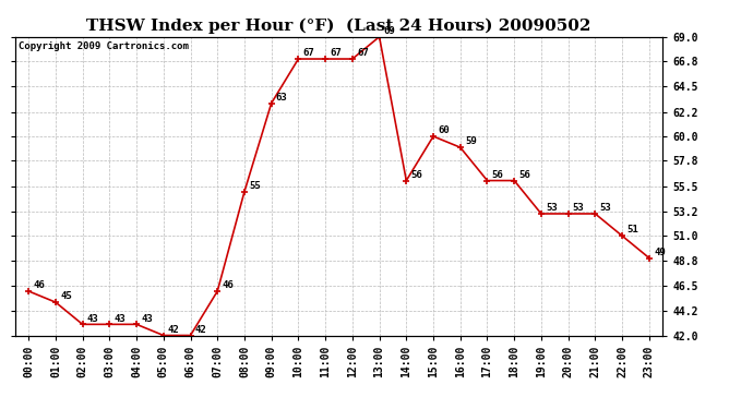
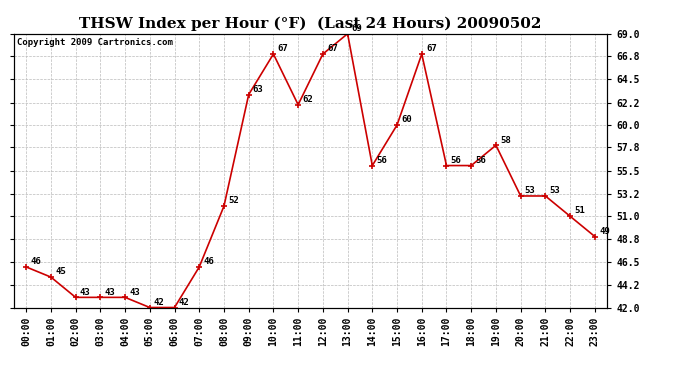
08:00: 55 -> 52
11:00: 67 -> 62
16:00: 59 -> 67
19:00: 53 -> 58
